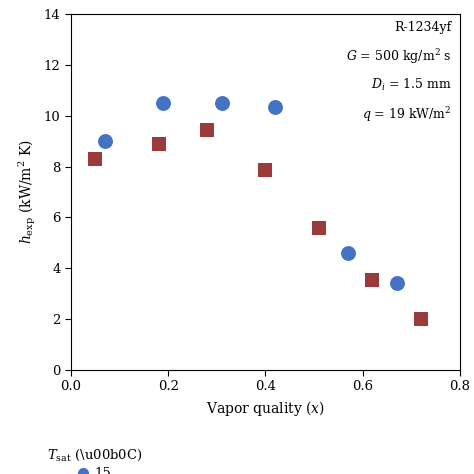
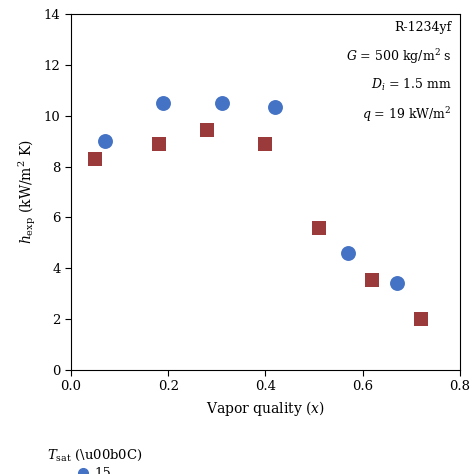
10/0.4: 7.85 -> 8.90
